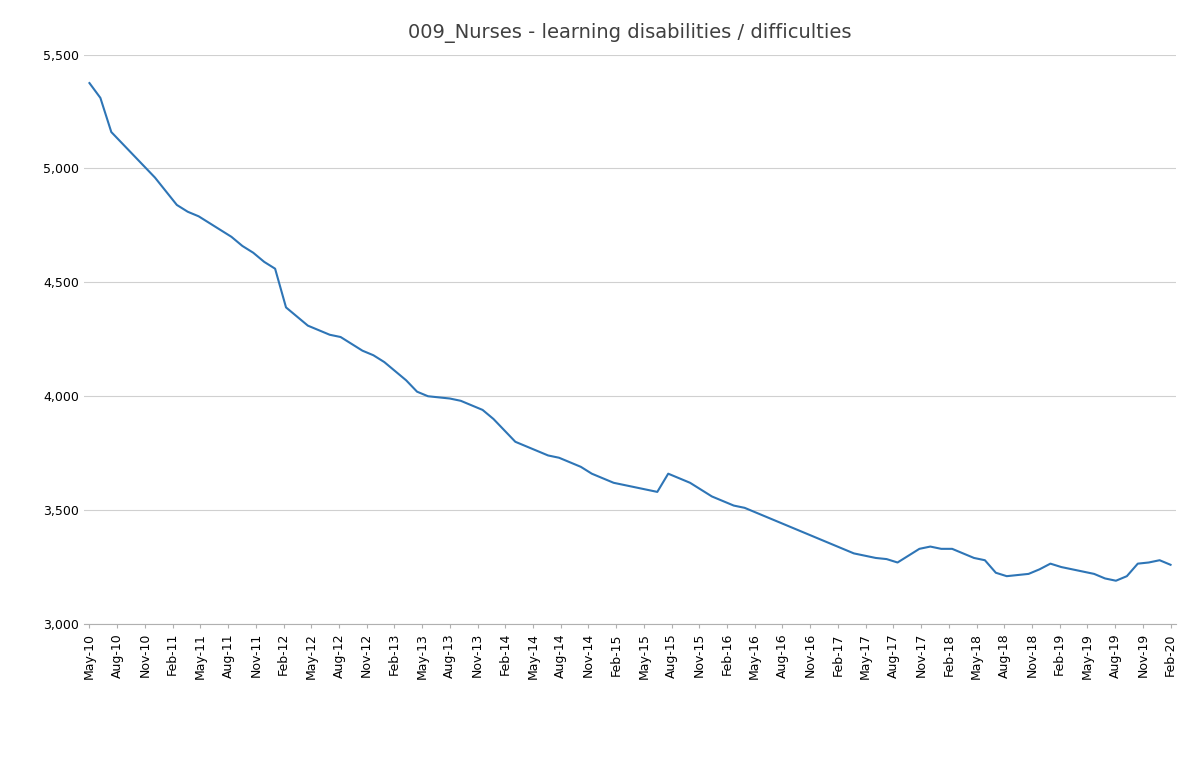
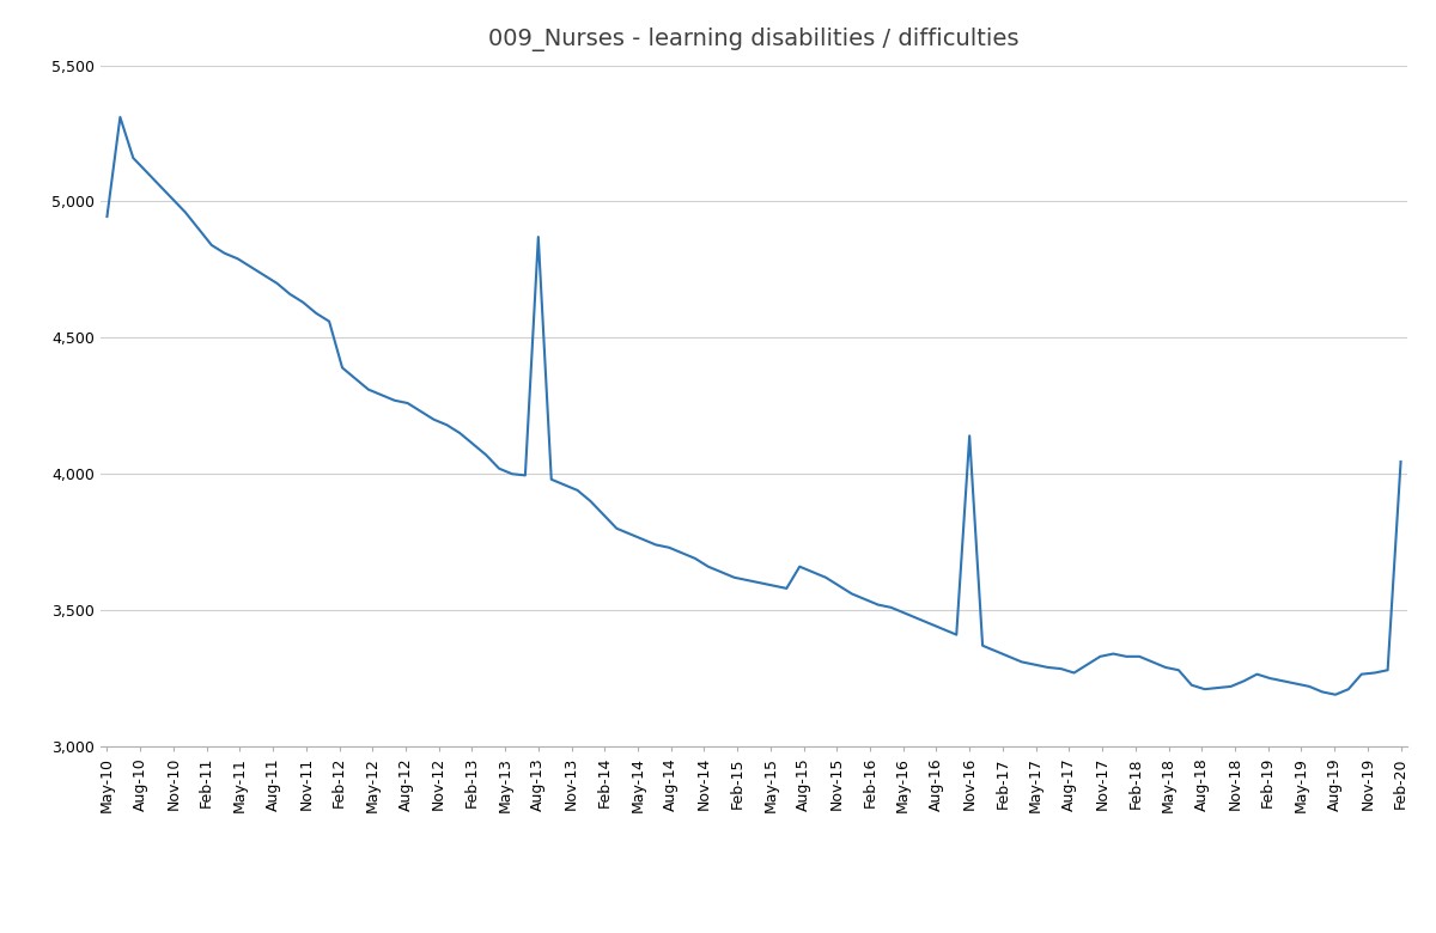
May-10: 5,375 -> 4,945
Aug-13: 3,990 -> 4,870
Nov-16: 3,390 -> 4,140
Feb-20: 3,260 -> 4,045
